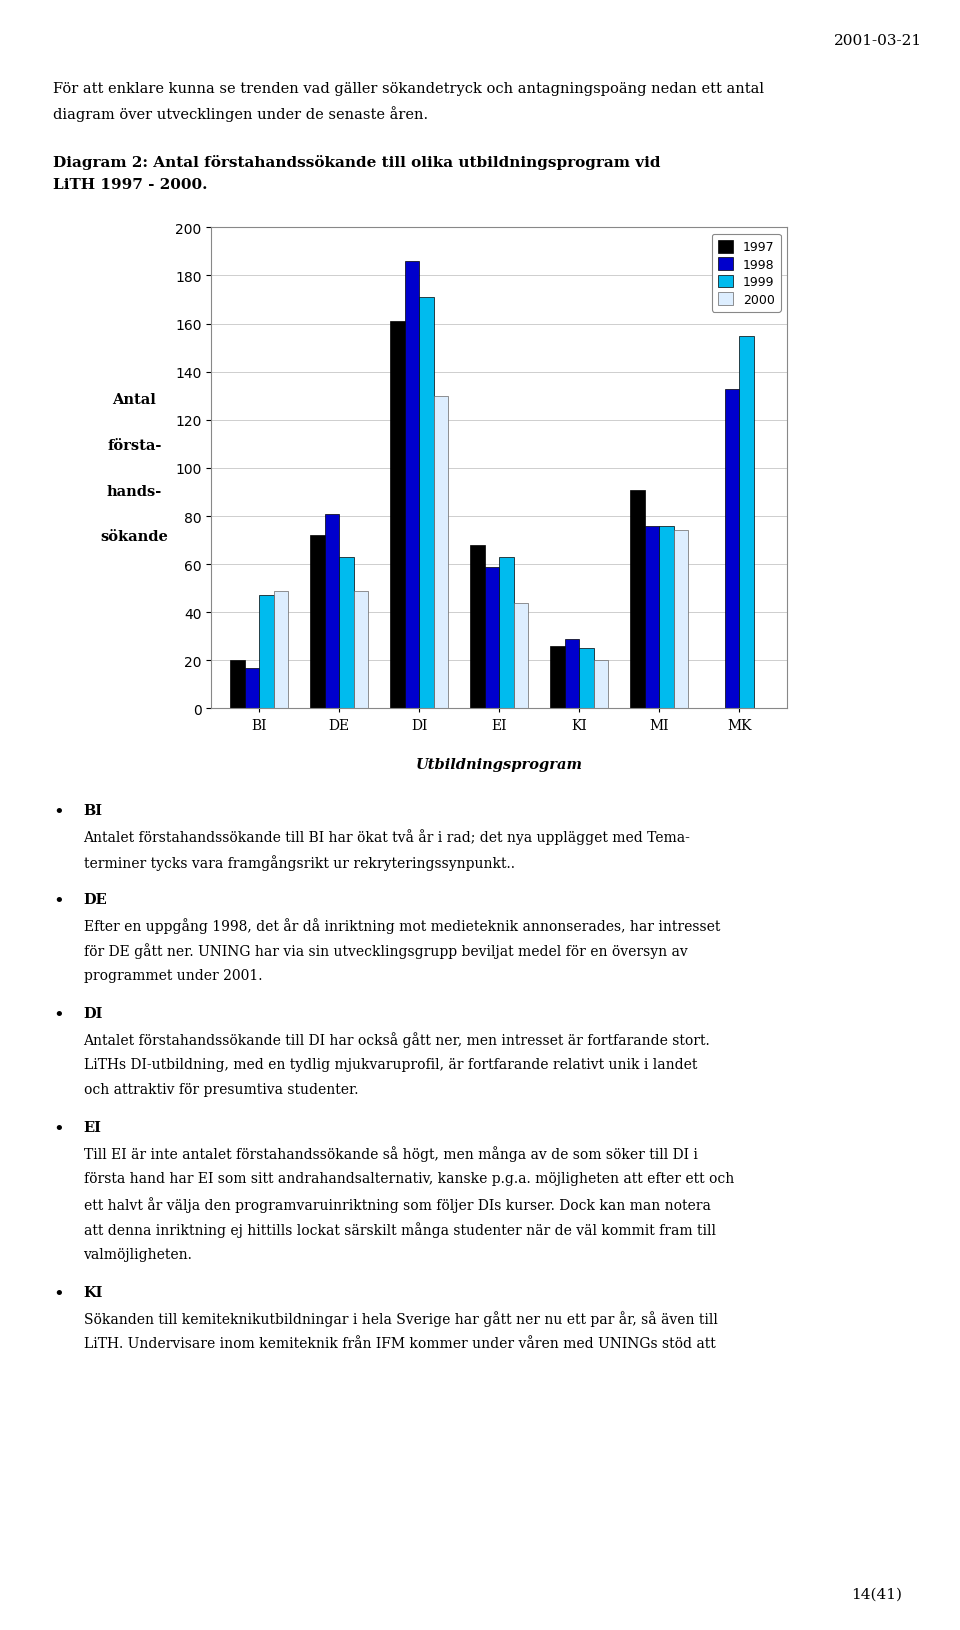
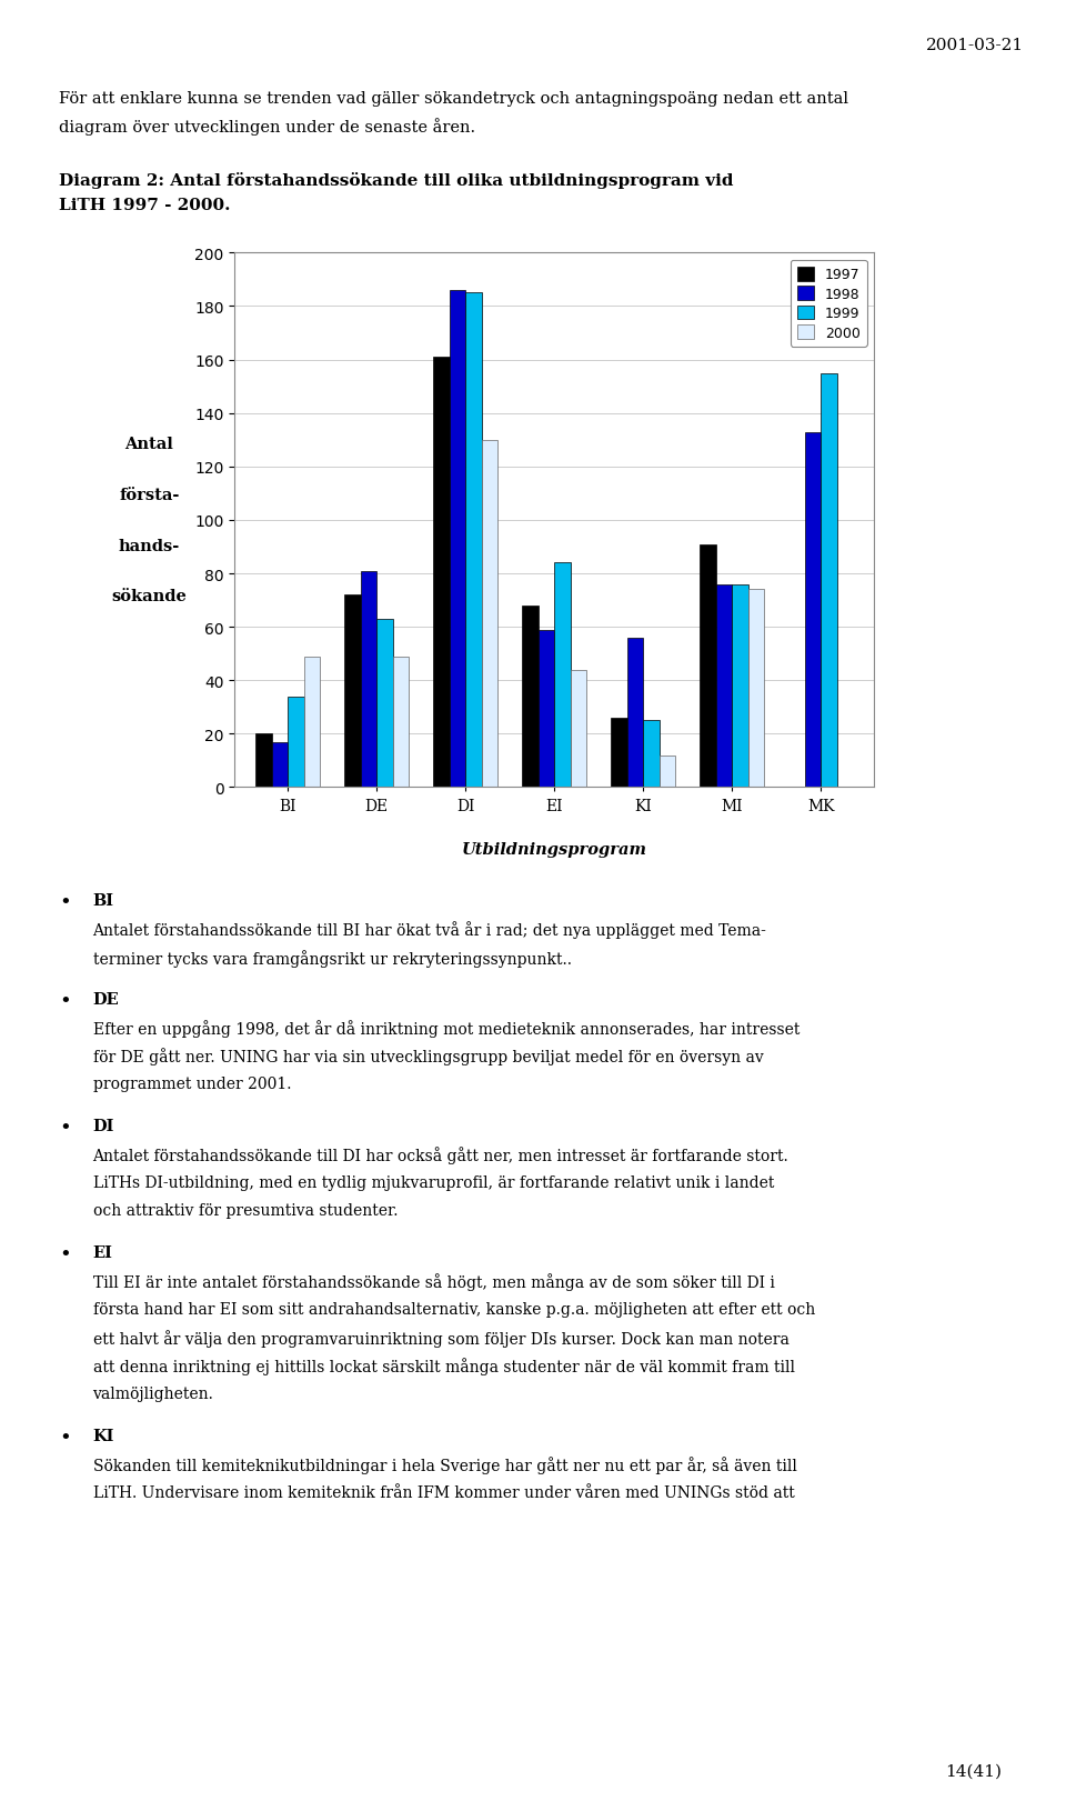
1999/BI: 47 -> 34
1999/DI: 171 -> 185
1999/EI: 63 -> 84
1998/KI: 29 -> 56
2000/KI: 20 -> 12
